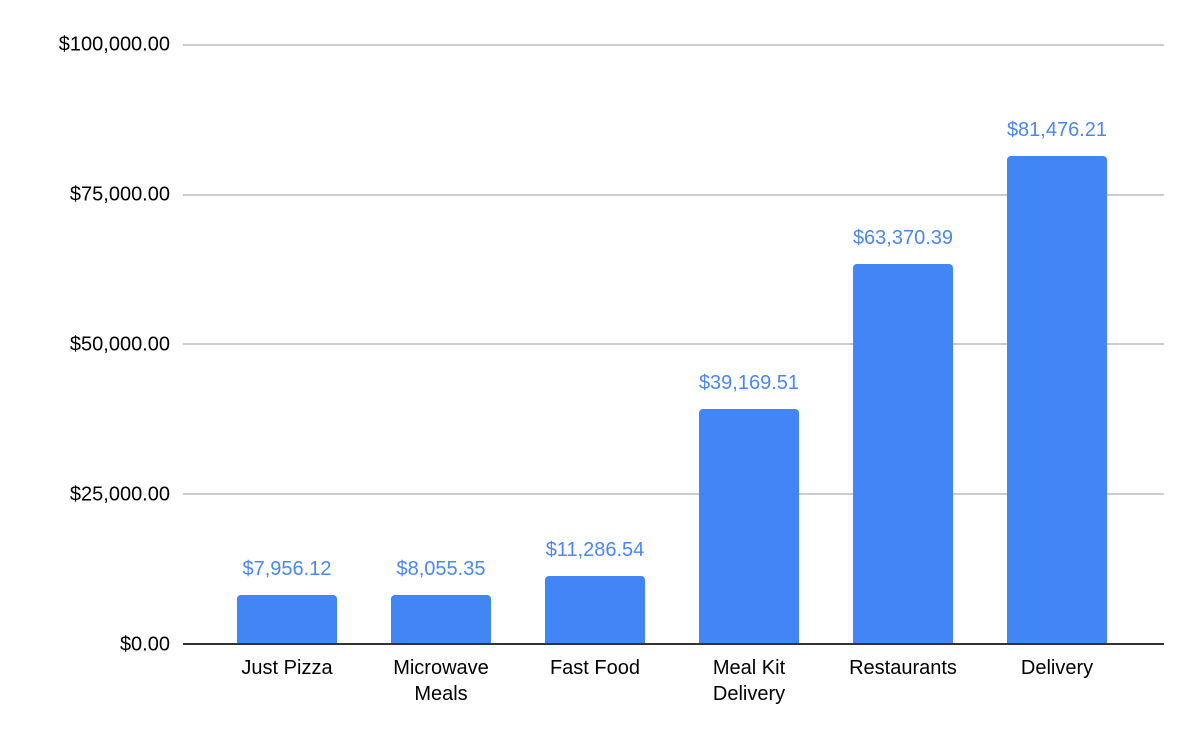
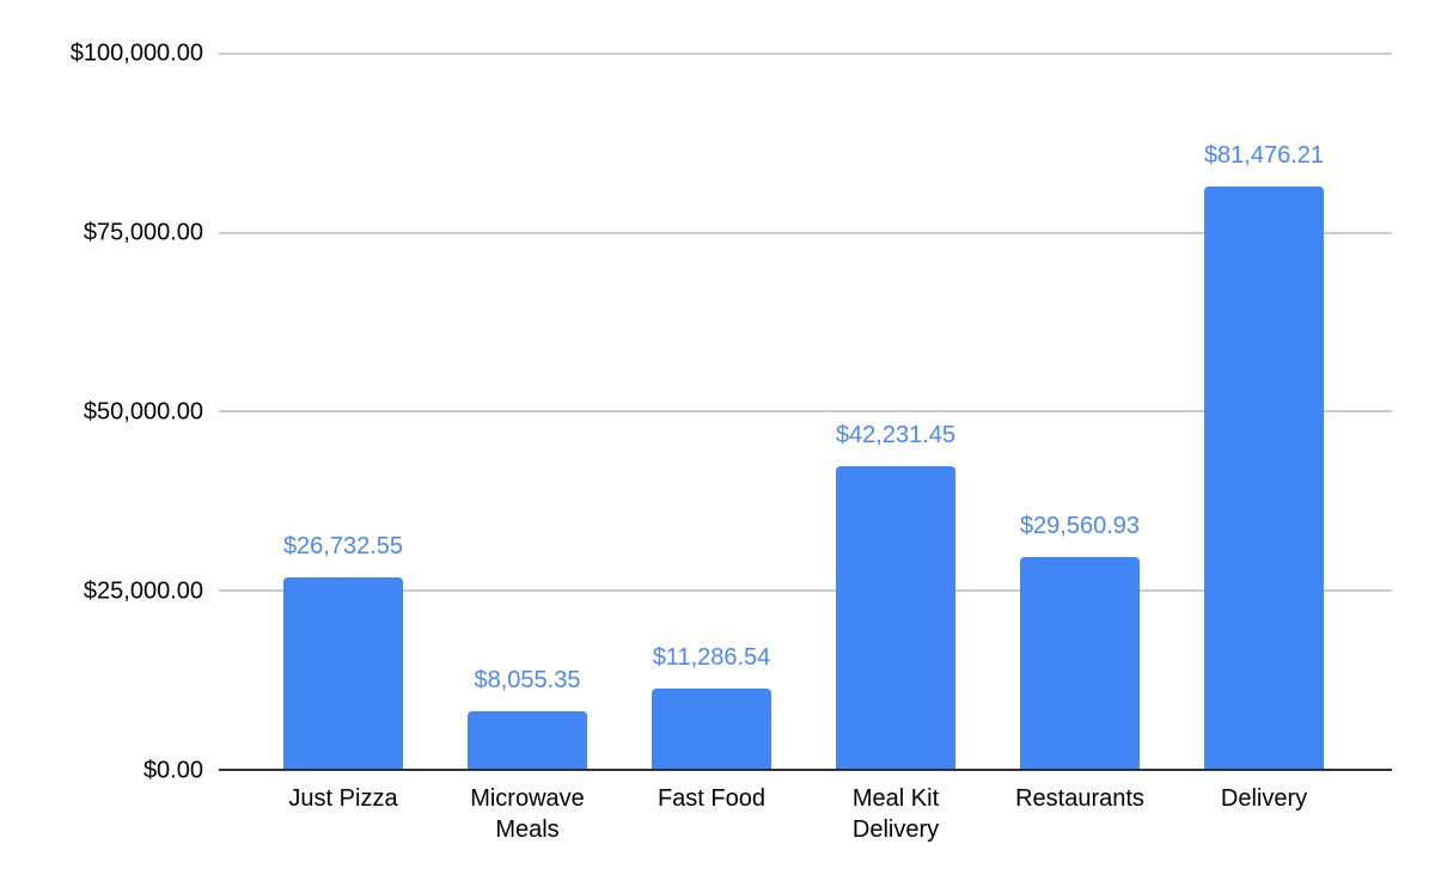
Just Pizza: $7,956.12 -> $26,732.55
Meal Kit Delivery: $39,169.51 -> $42,231.45
Restaurants: $63,370.39 -> $29,560.93
